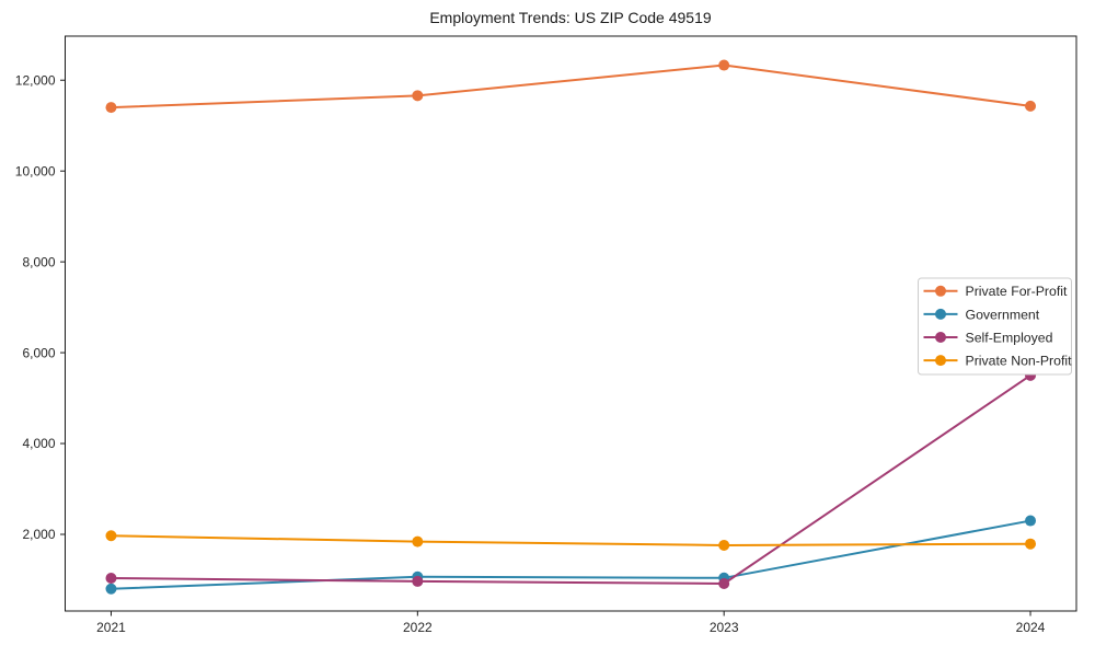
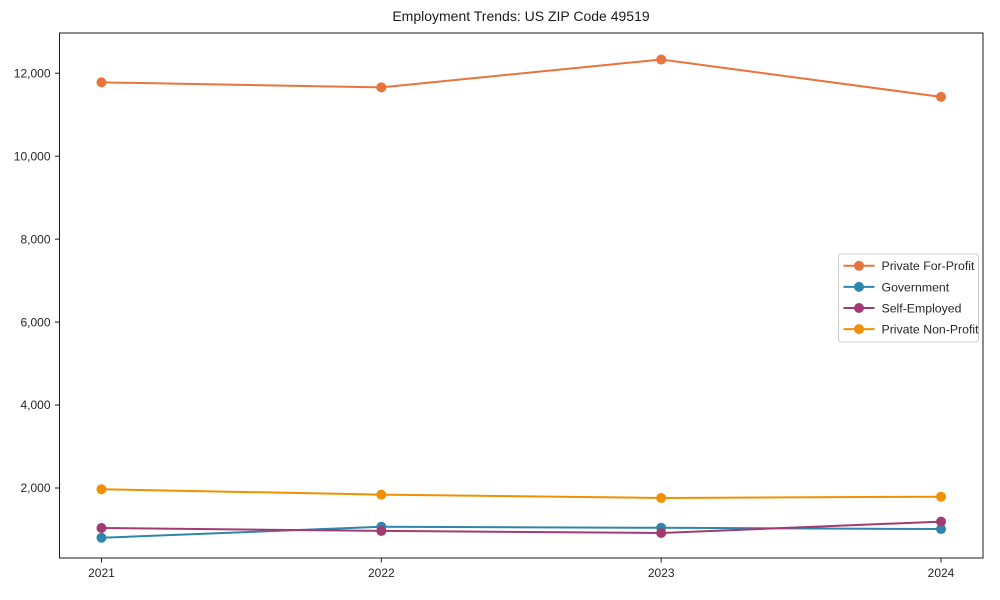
Private For-Profit/2021: 11400 -> 11800
Government/2024: 2300 -> 1000
Self-Employed/2024: 5500 -> 1200
